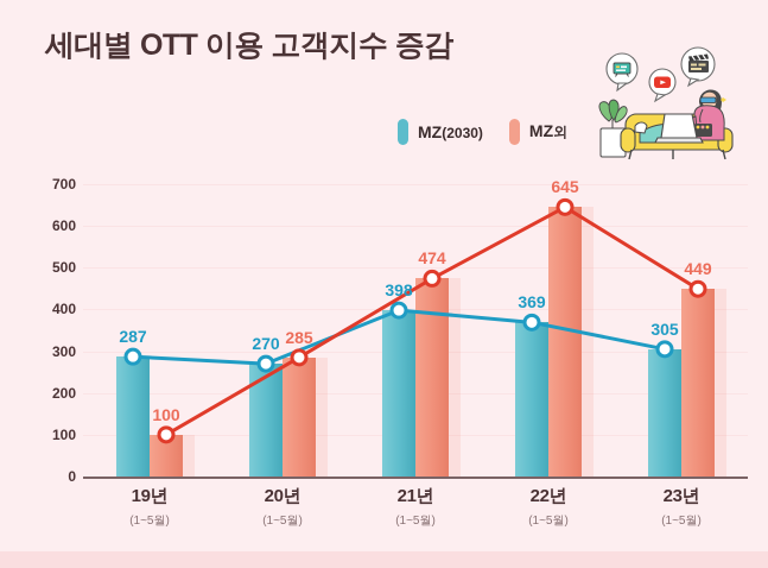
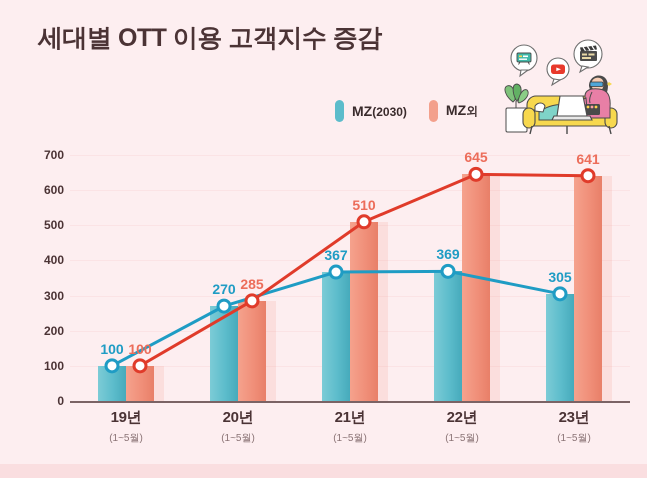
MZ(2030)/19년: 287 -> 100
MZ(2030)/21년: 398 -> 367
MZ외/21년: 474 -> 510
MZ외/23년: 449 -> 641
